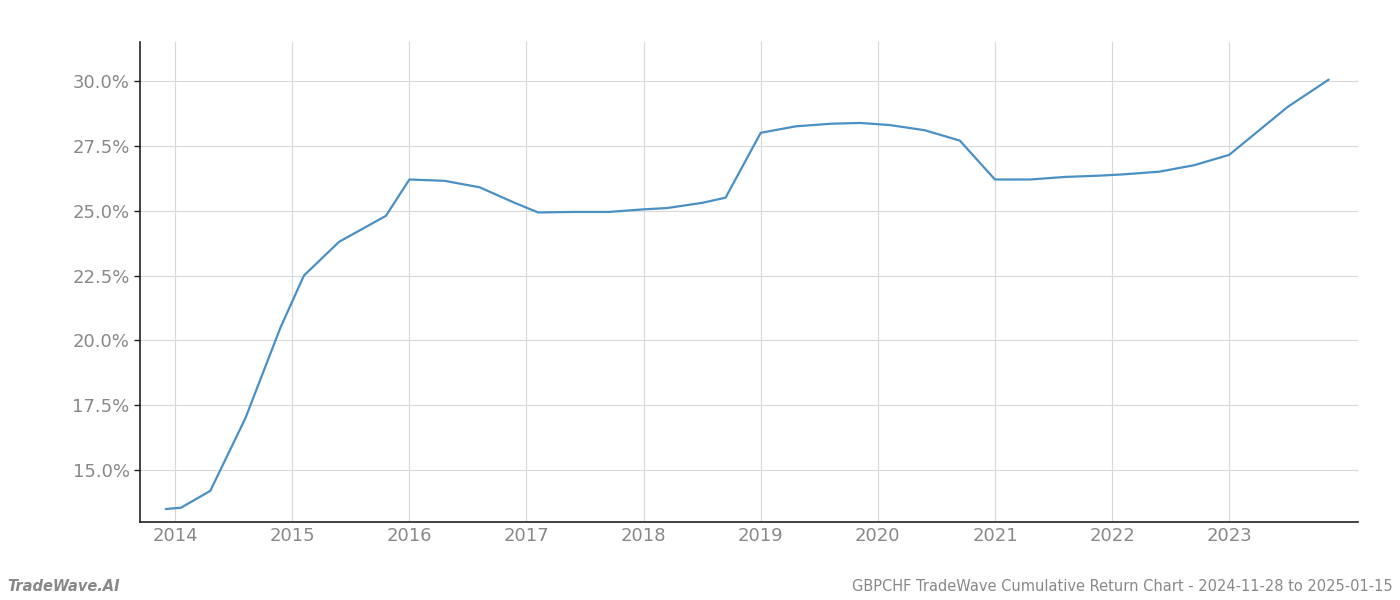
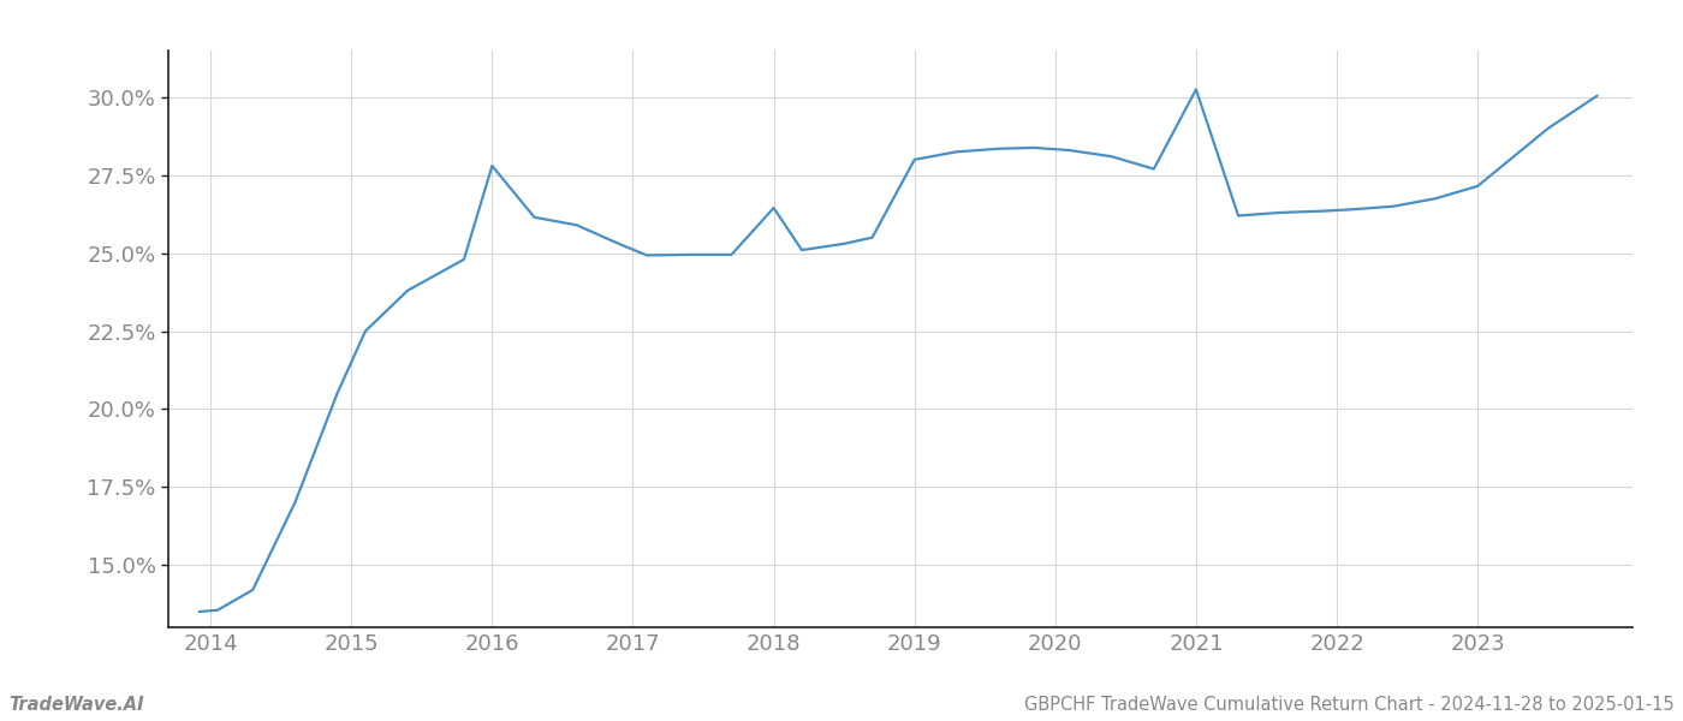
2016: 26.20% -> 27.80%
2018: 25.05% -> 26.45%
2021: 26.20% -> 30.25%
